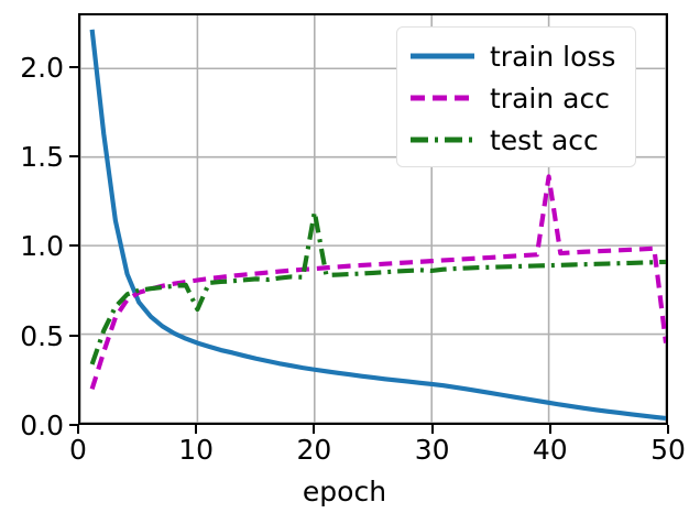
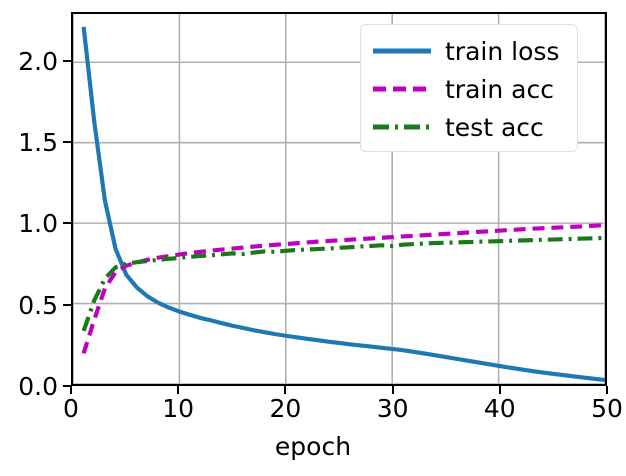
test acc/10: 0.64 -> 0.78
test acc/20: 1.19 -> 0.83
train acc/40: 1.39 -> 0.95
train acc/50: 0.45 -> 0.99
